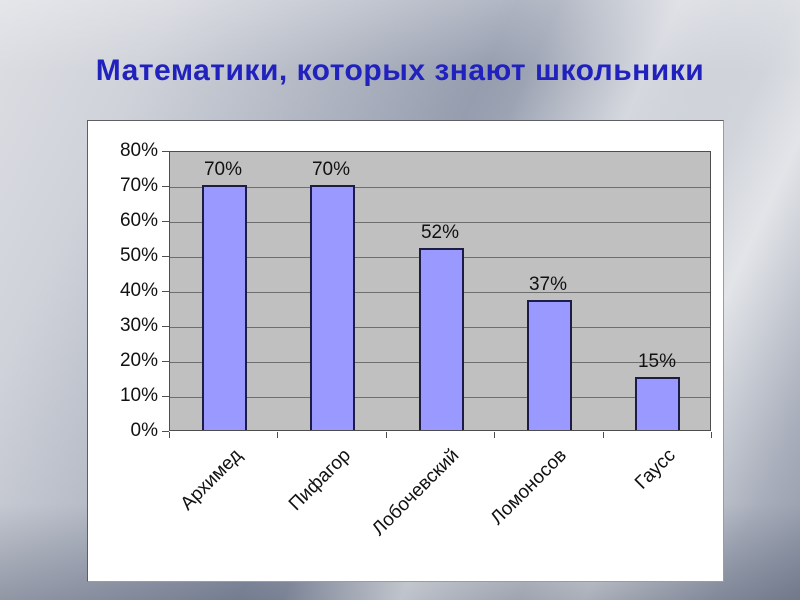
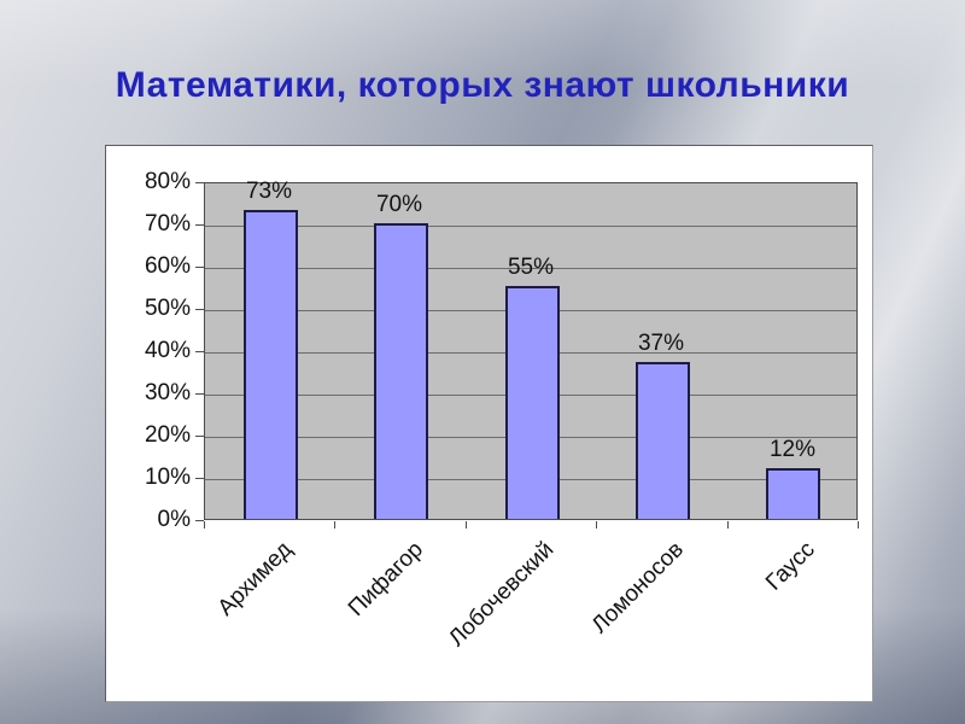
Архимед: 70% -> 73%
Лобочевский: 52% -> 55%
Гаусс: 15% -> 12%
